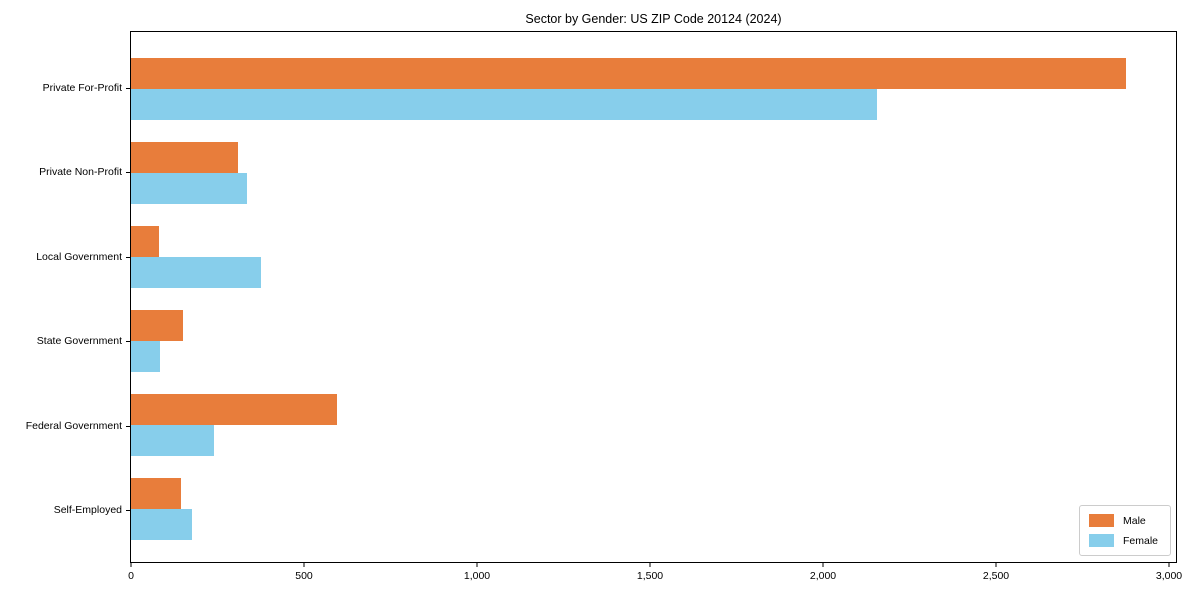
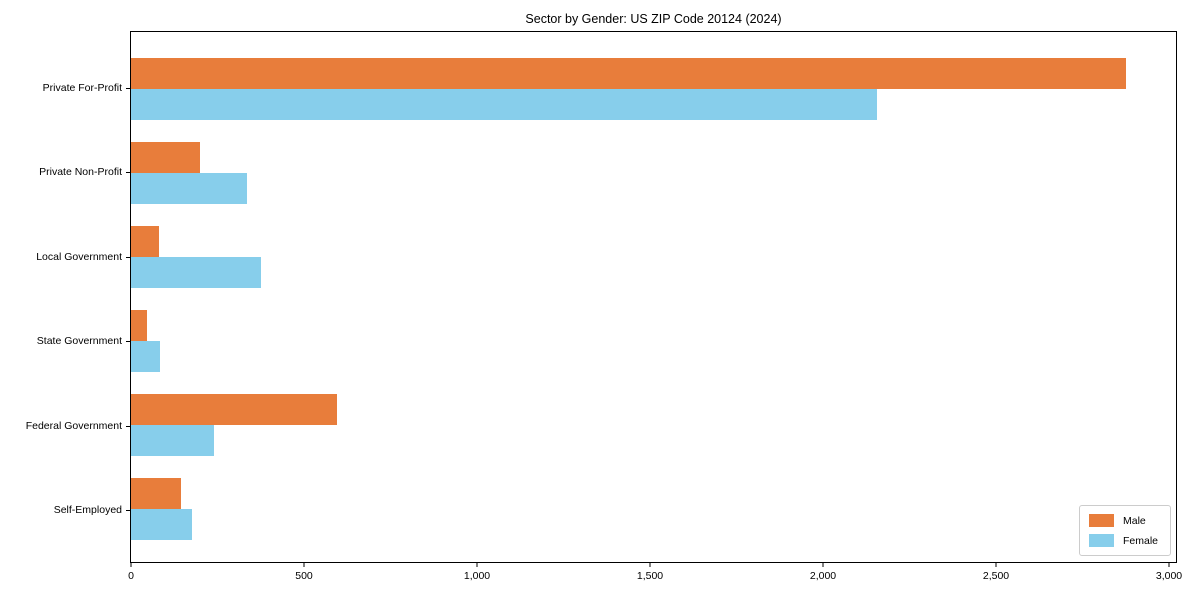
Male/Private Non-Profit: 310 -> 200
Male/State Government: 150 -> 40
